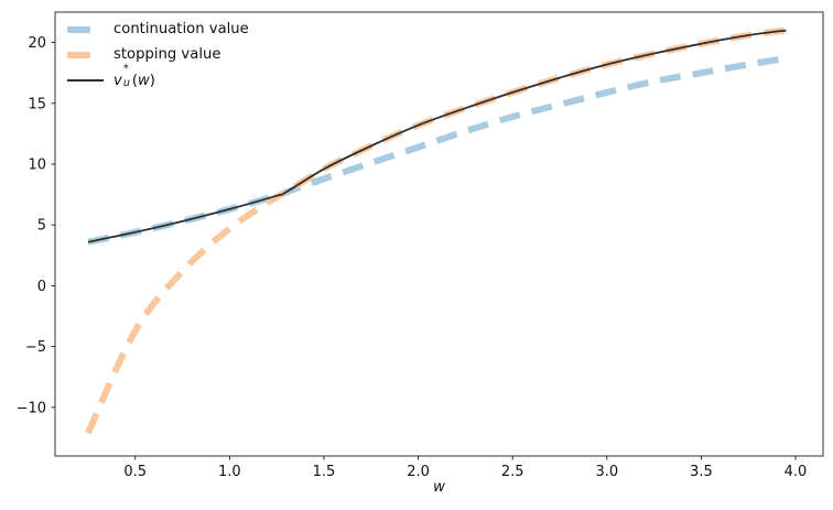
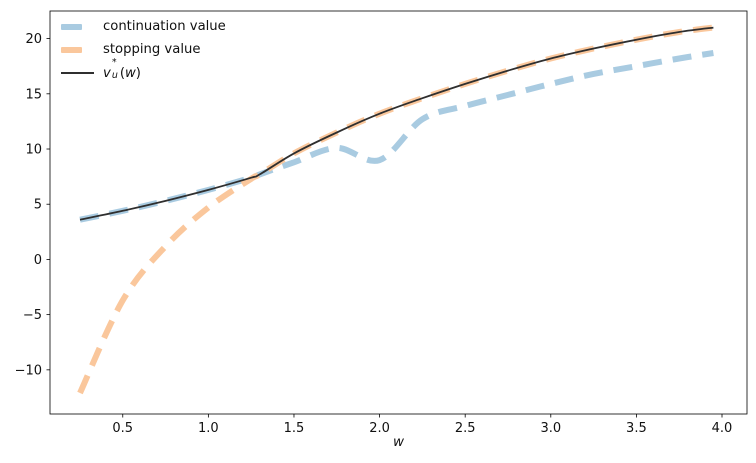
continuation value/2.0: 11.4 -> 9.0
